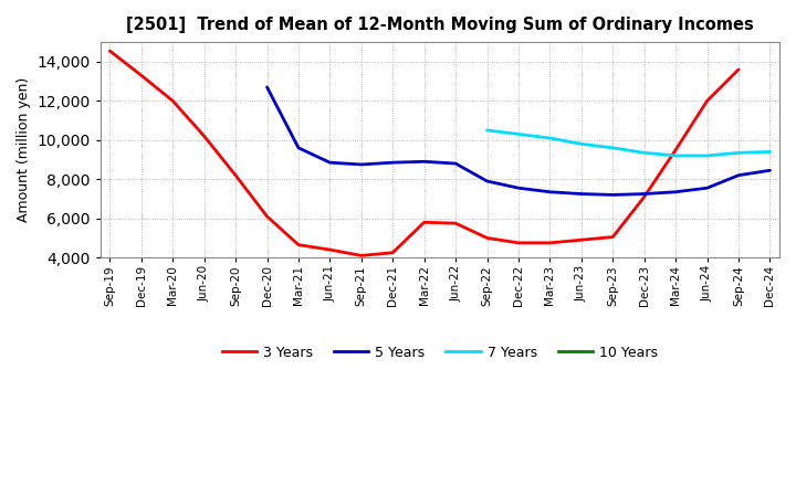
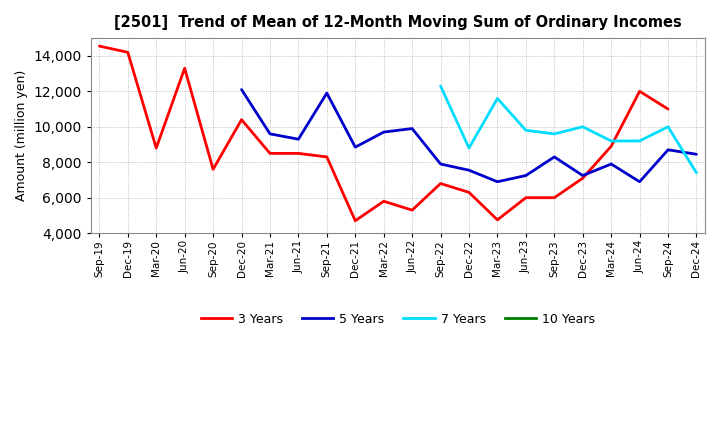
3 Years/Dec-19: 13,300 -> 14,200
3 Years/Mar-20: 12,000 -> 8,800
3 Years/Jun-20: 10,200 -> 13,300
3 Years/Sep-20: 8,200 -> 7,600
3 Years/Dec-20: 6,100 -> 10,400
5 Years/Dec-20: 12,700 -> 12,100
3 Years/Mar-21: 4,600 -> 8,500
3 Years/Jun-21: 4,400 -> 8,500
5 Years/Jun-21: 8,800 -> 9,300
3 Years/Sep-21: 4,100 -> 8,300
5 Years/Sep-21: 8,800 -> 11,900
3 Years/Dec-21: 4,200 -> 4,700
5 Years/Mar-22: 8,900 -> 9,700
3 Years/Jun-22: 5,800 -> 5,300
5 Years/Jun-22: 8,800 -> 9,900
3 Years/Sep-22: 5,000 -> 6,800
7 Years/Sep-22: 10,500 -> 12,300
3 Years/Dec-22: 4,800 -> 6,300
7 Years/Dec-22: 10,300 -> 8,800
5 Years/Mar-23: 7,400 -> 6,900
7 Years/Mar-23: 10,100 -> 11,600
3 Years/Jun-23: 4,900 -> 6,000
3 Years/Sep-23: 5,000 -> 6,000
5 Years/Sep-23: 7,200 -> 8,300
7 Years/Dec-23: 9,400 -> 10,000
3 Years/Mar-24: 9,500 -> 8,900
5 Years/Mar-24: 7,400 -> 7,900
5 Years/Jun-24: 7,600 -> 6,900
3 Years/Sep-24: 13,600 -> 11,000
5 Years/Sep-24: 8,200 -> 8,700
7 Years/Sep-24: 9,400 -> 10,000
7 Years/Dec-24: 9,400 -> 7,400
